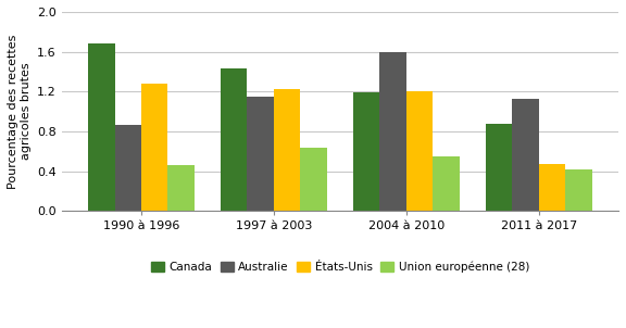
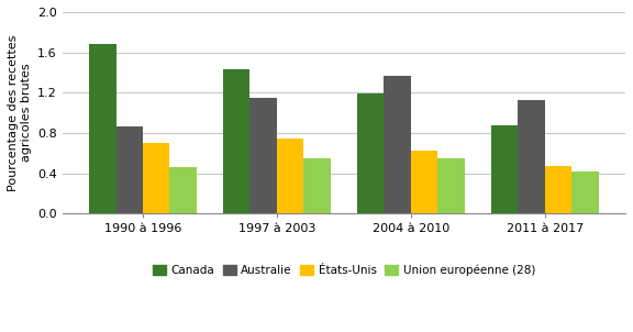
États-Unis/1990 à 1996: 1.28 -> 0.70
États-Unis/1997 à 2003: 1.22 -> 0.74
Union européenne (28)/1997 à 2003: 0.64 -> 0.55
Australie/2004 à 2010: 1.60 -> 1.37
États-Unis/2004 à 2010: 1.20 -> 0.63
